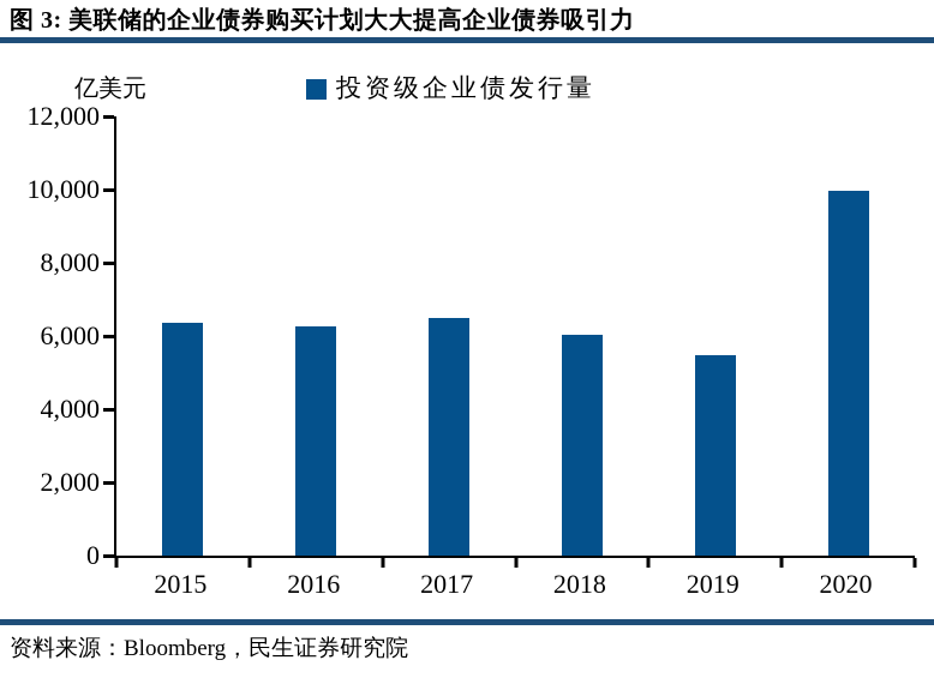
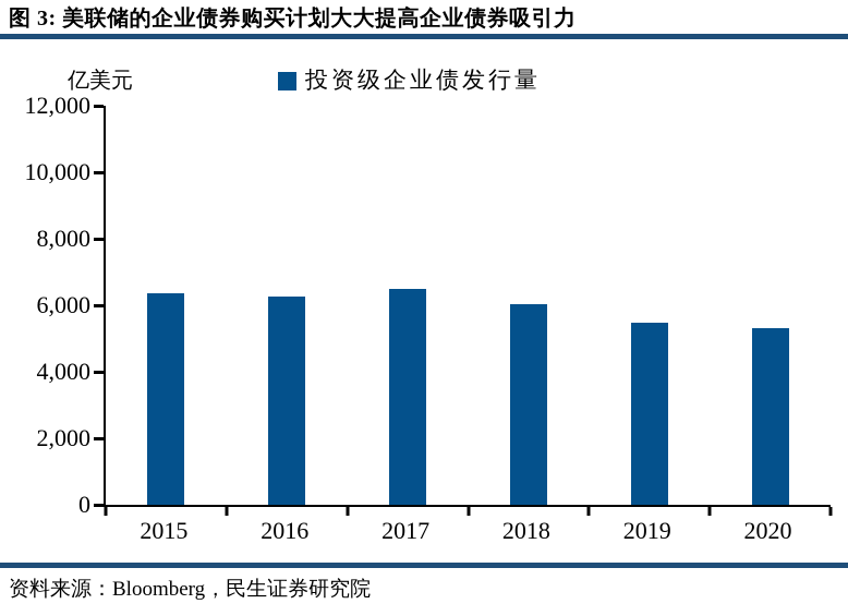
2020: 10000 -> 5300
